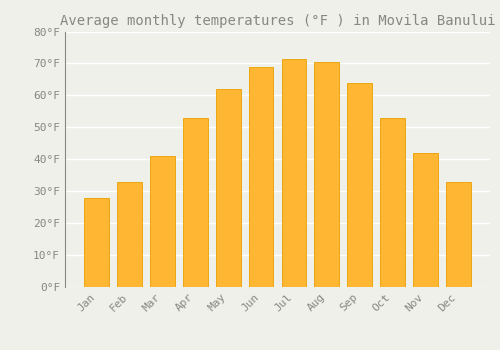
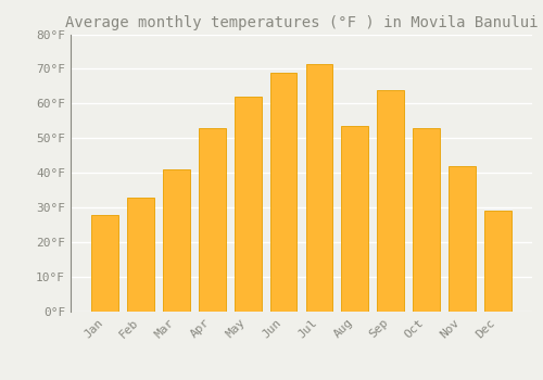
Aug: 70.5°F -> 53.5°F
Dec: 33.0°F -> 29.0°F
